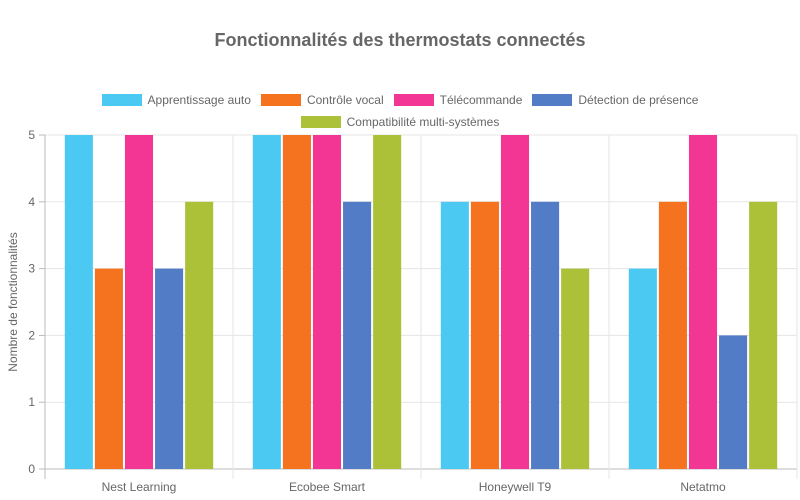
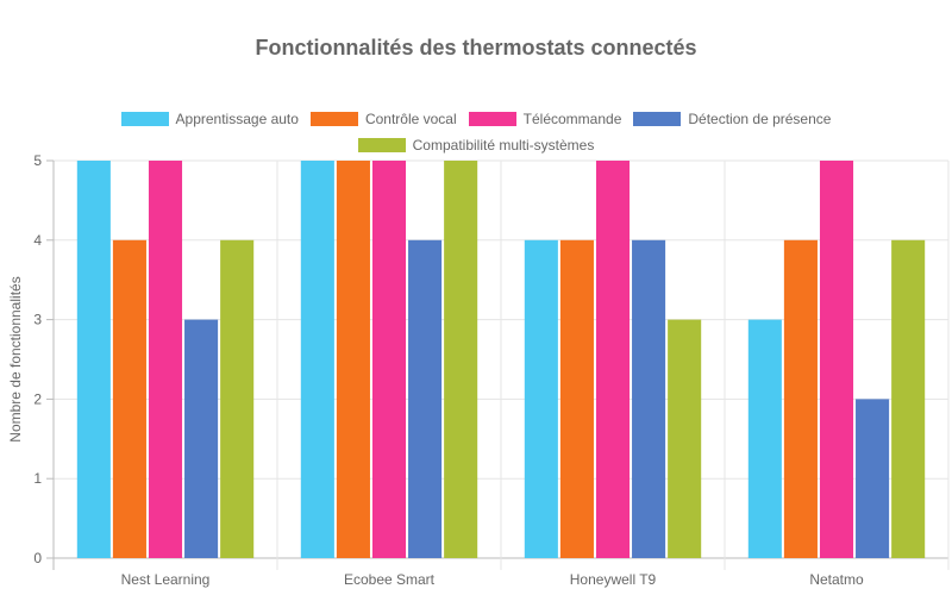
Contrôle vocal/Nest Learning: 3 -> 4
